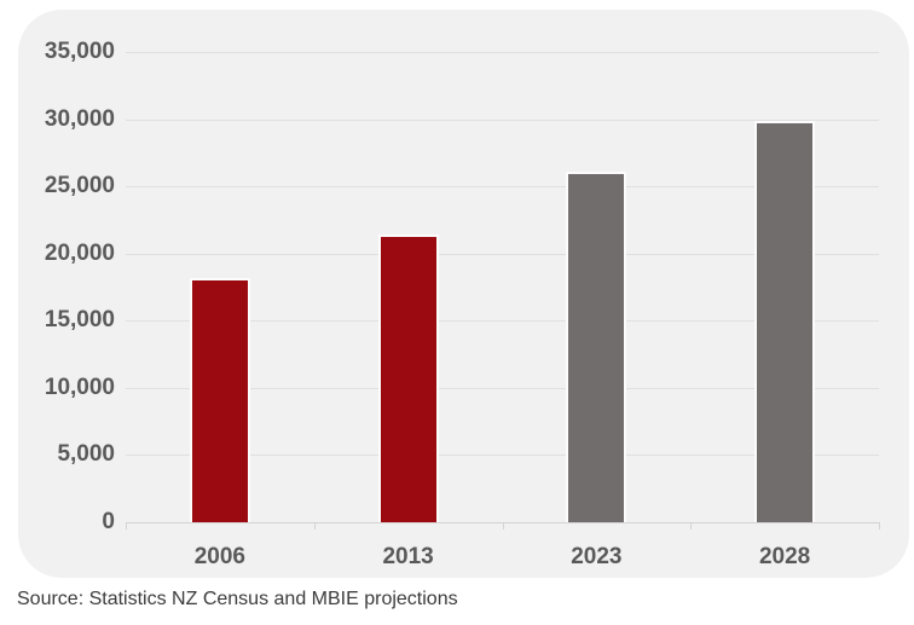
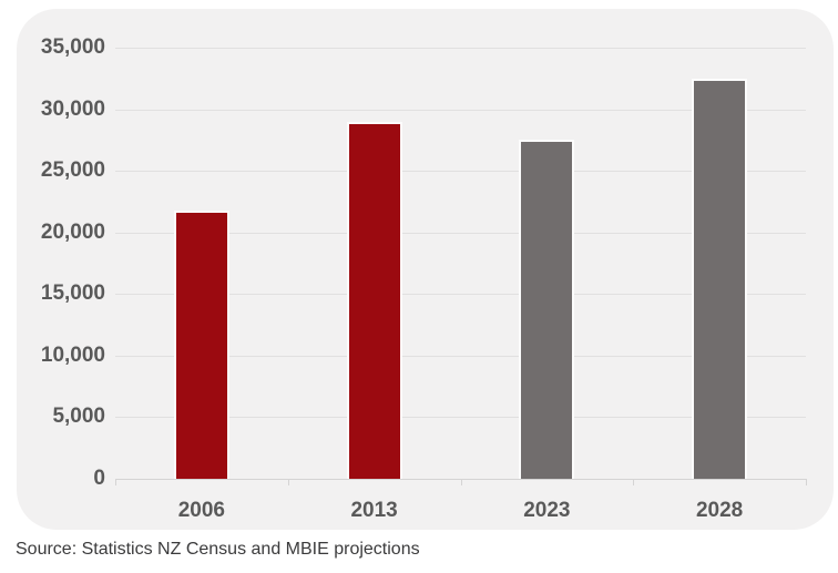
2006: 18200 -> 21800
2013: 21400 -> 29000
2023: 26100 -> 27500
2028: 29900 -> 32500
